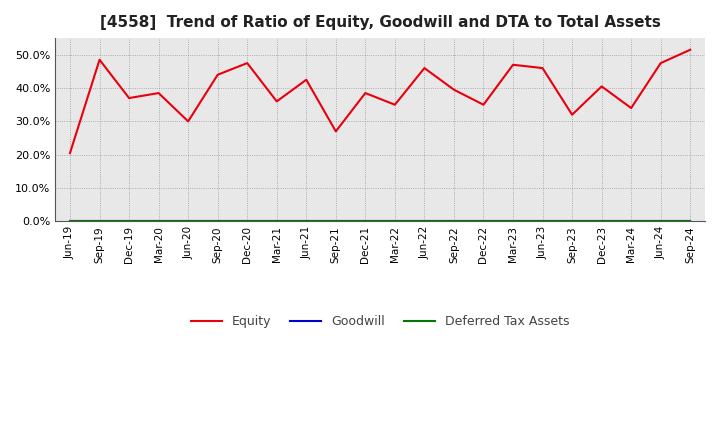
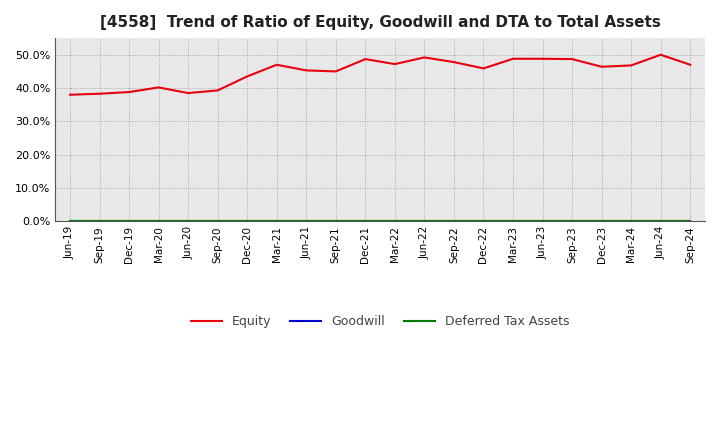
Equity/Jun-19: 20.5% -> 38.0%
Equity/Sep-19: 48.5% -> 38.3%
Equity/Dec-19: 37.0% -> 38.8%
Equity/Mar-20: 38.5% -> 40.2%
Equity/Jun-20: 30.0% -> 38.5%
Equity/Sep-20: 44.0% -> 39.3%
Equity/Dec-20: 47.5% -> 43.5%
Equity/Mar-21: 36.0% -> 47.0%
Equity/Jun-21: 42.5% -> 45.3%
Equity/Sep-21: 27.0% -> 45.0%
Equity/Dec-21: 38.5% -> 48.7%
Equity/Mar-22: 35.0% -> 47.2%
Equity/Jun-22: 46.0% -> 49.2%
Equity/Sep-22: 39.5% -> 47.8%
Equity/Dec-22: 35.0% -> 45.9%
Equity/Mar-23: 47.0% -> 48.8%
Equity/Jun-23: 46.0% -> 48.8%
Equity/Sep-23: 32.0% -> 48.7%
Equity/Dec-23: 40.5% -> 46.4%
Equity/Mar-24: 34.0% -> 46.8%
Equity/Jun-24: 47.5% -> 50.0%
Equity/Sep-24: 51.5% -> 47.0%
